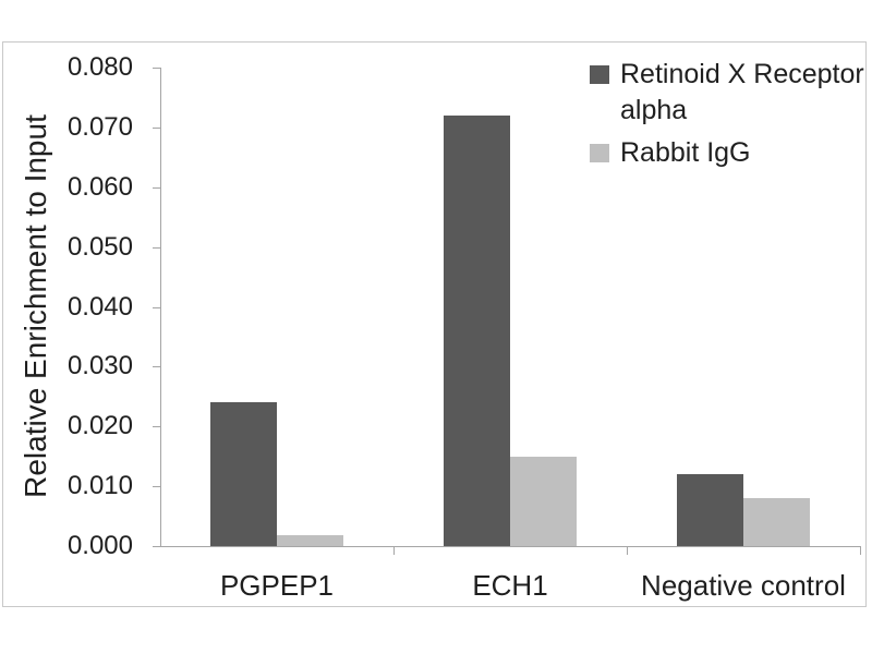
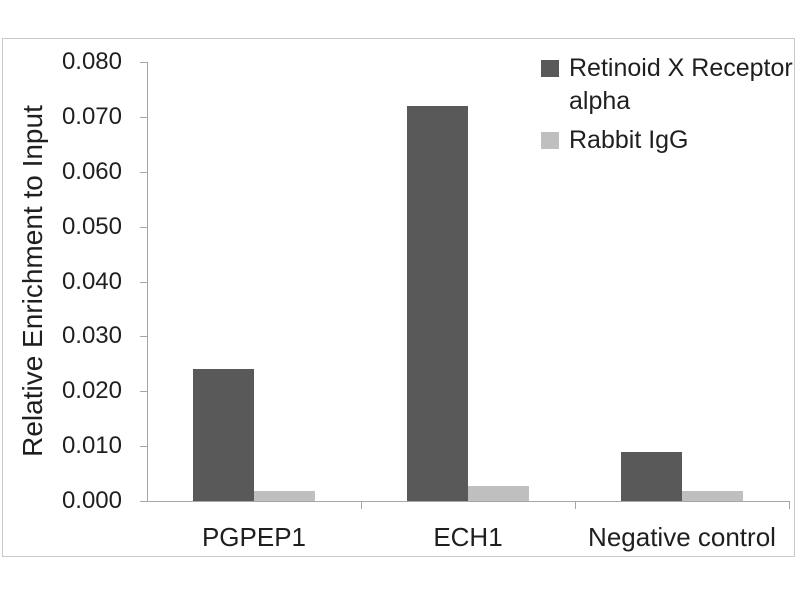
Rabbit IgG/ECH1: 0.015 -> 0.003
Retinoid X Receptor alpha/Negative control: 0.012 -> 0.009
Rabbit IgG/Negative control: 0.008 -> 0.002
